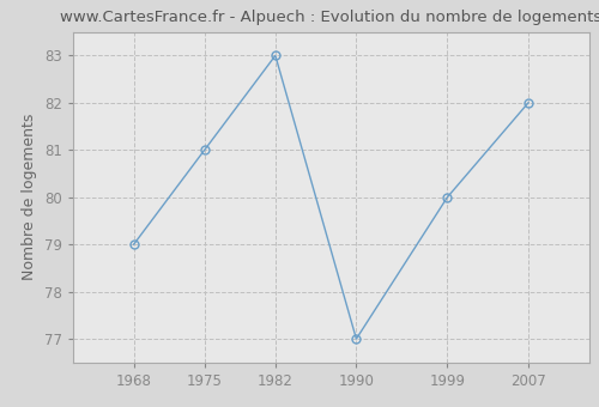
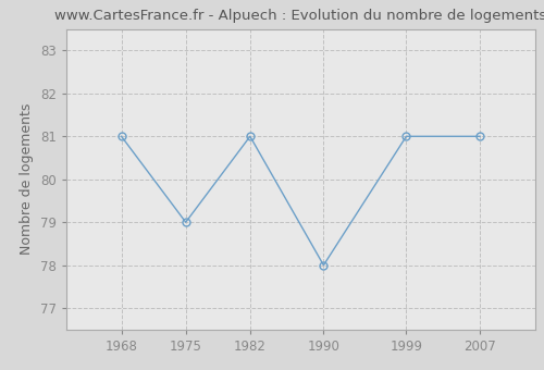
1968: 79 -> 81
1975: 81 -> 79
1982: 83 -> 81
1990: 77 -> 78
1999: 80 -> 81
2007: 82 -> 81
